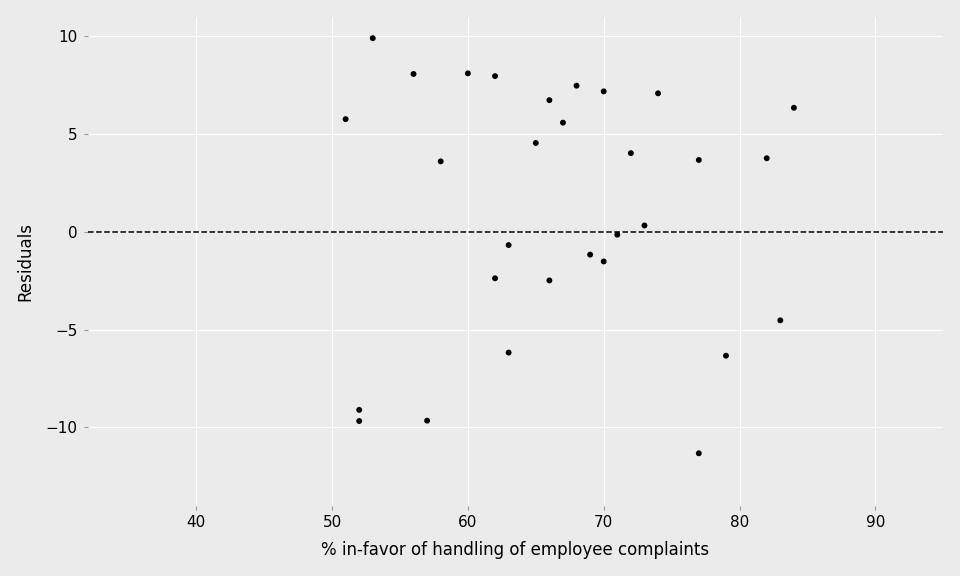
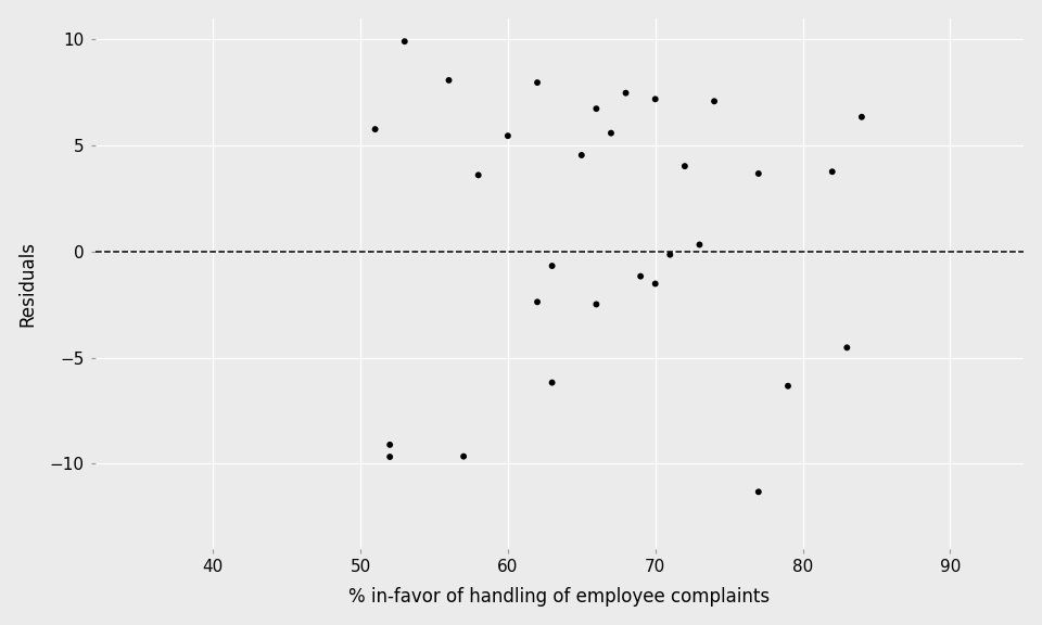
60: 8.1 -> 5.5
